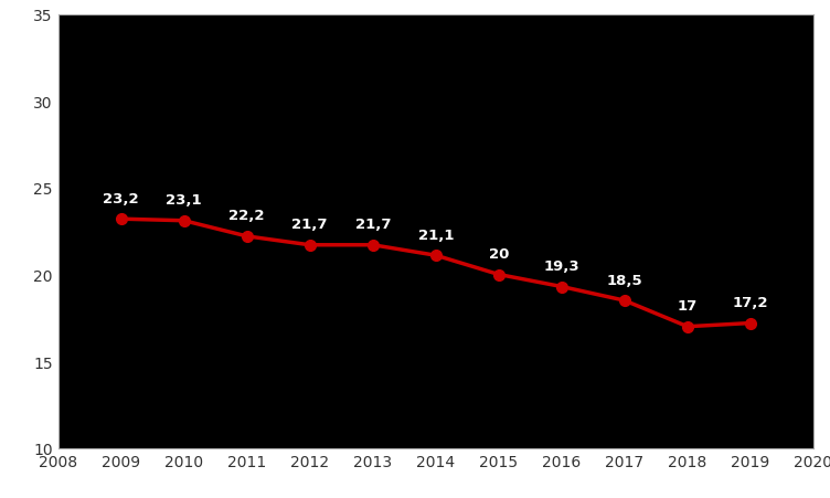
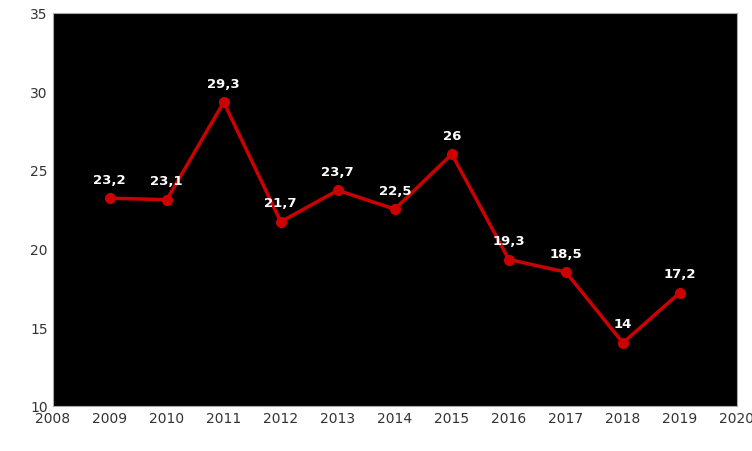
2011: 22,2 -> 29,3
2013: 21,7 -> 23,7
2014: 21,1 -> 22,5
2015: 20 -> 26
2018: 17 -> 14
